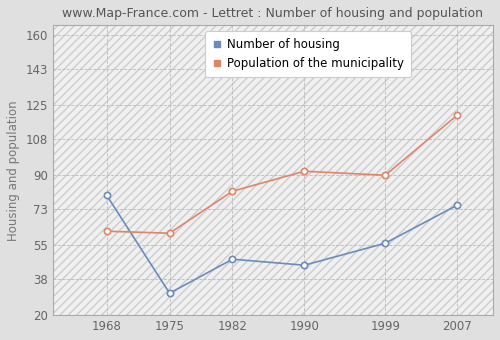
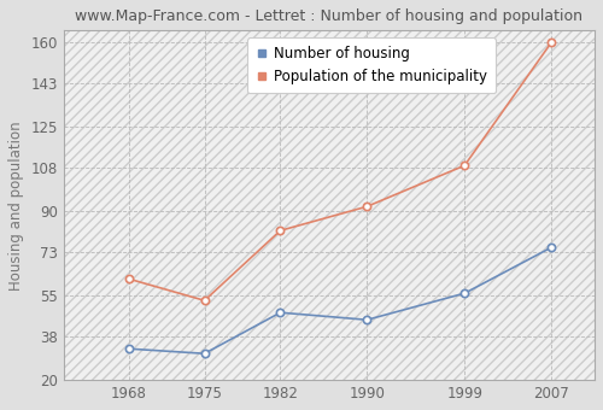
Number of housing/1968: 80 -> 33
Population of the municipality/1975: 61 -> 53
Population of the municipality/1999: 90 -> 109
Population of the municipality/2007: 120 -> 160
